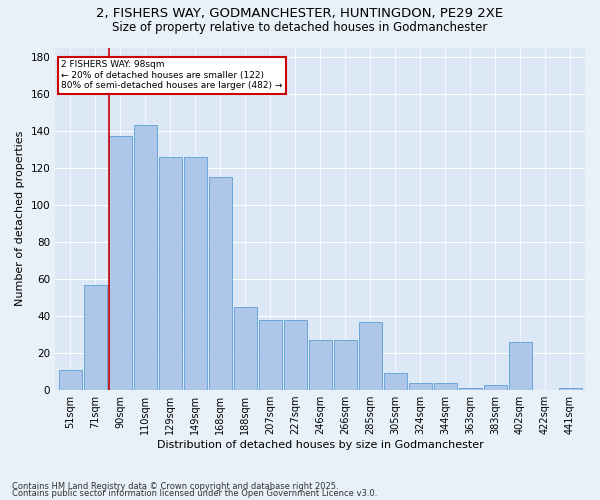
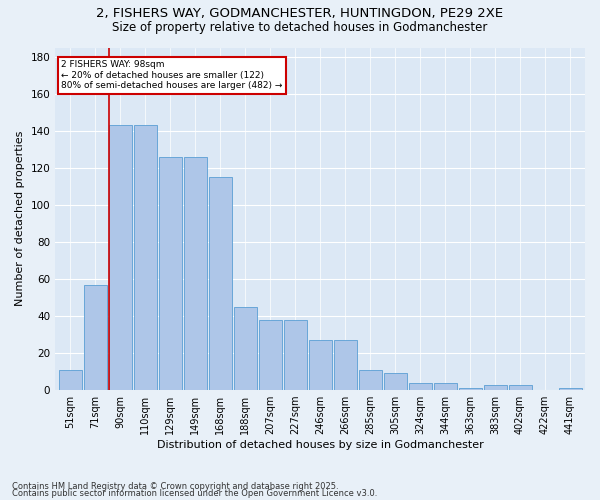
90sqm: 137 -> 143
285sqm: 37 -> 11
402sqm: 26 -> 3
